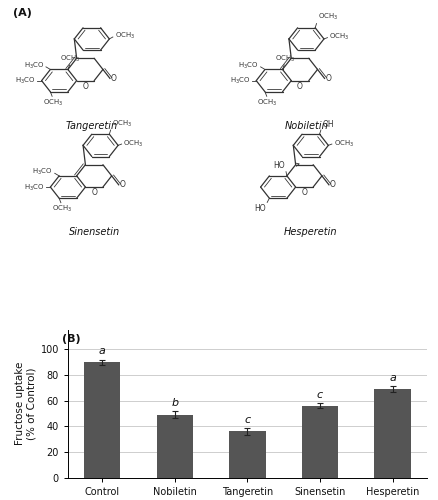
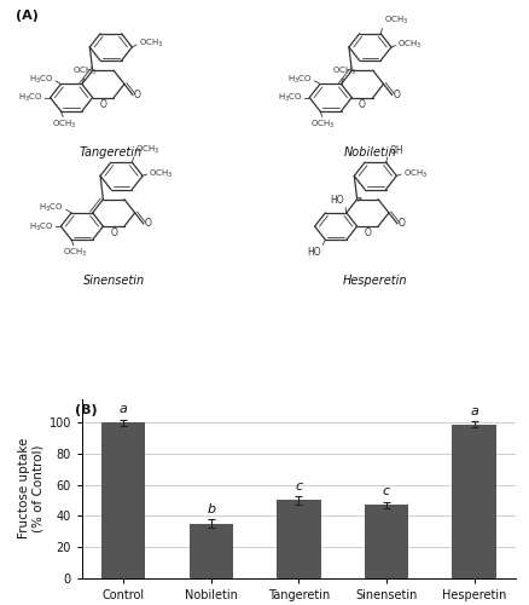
Control: 90 -> 100
Nobiletin: 49 -> 35
Tangeretin: 36 -> 50
Sinensetin: 56 -> 47
Hesperetin: 69 -> 99
